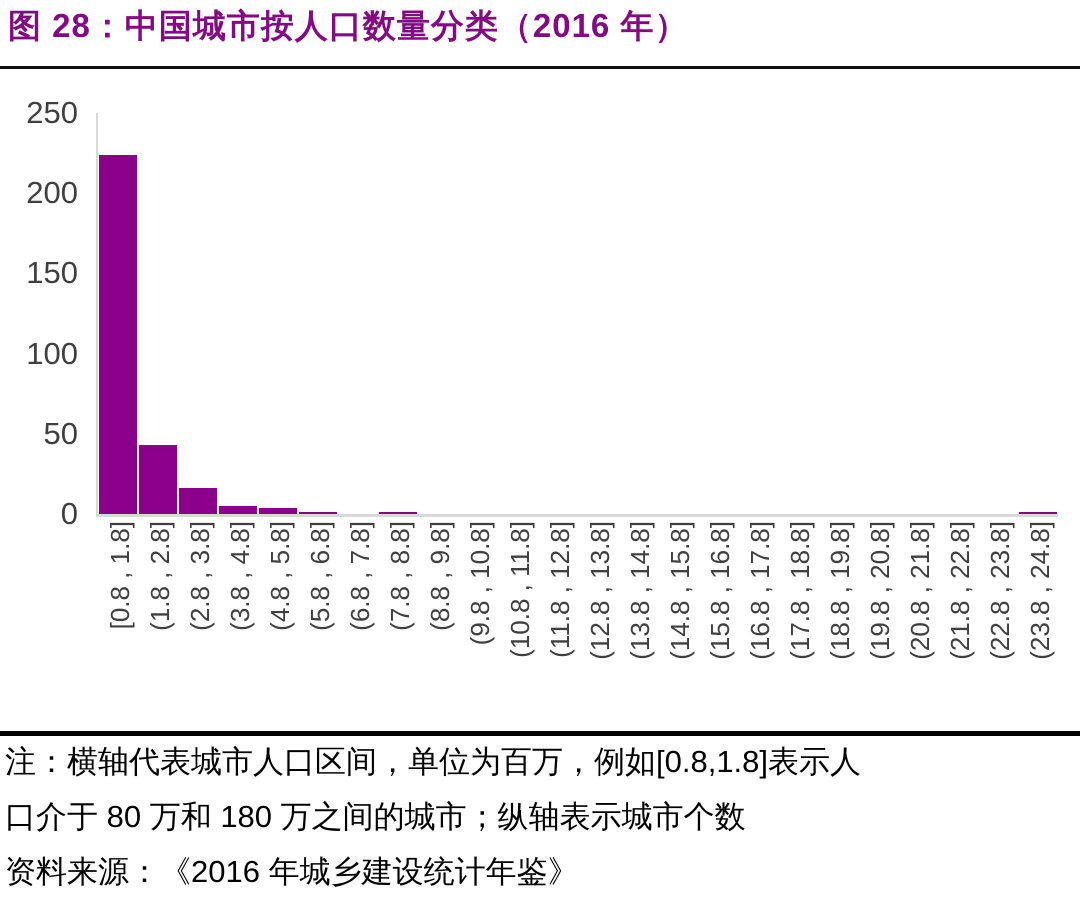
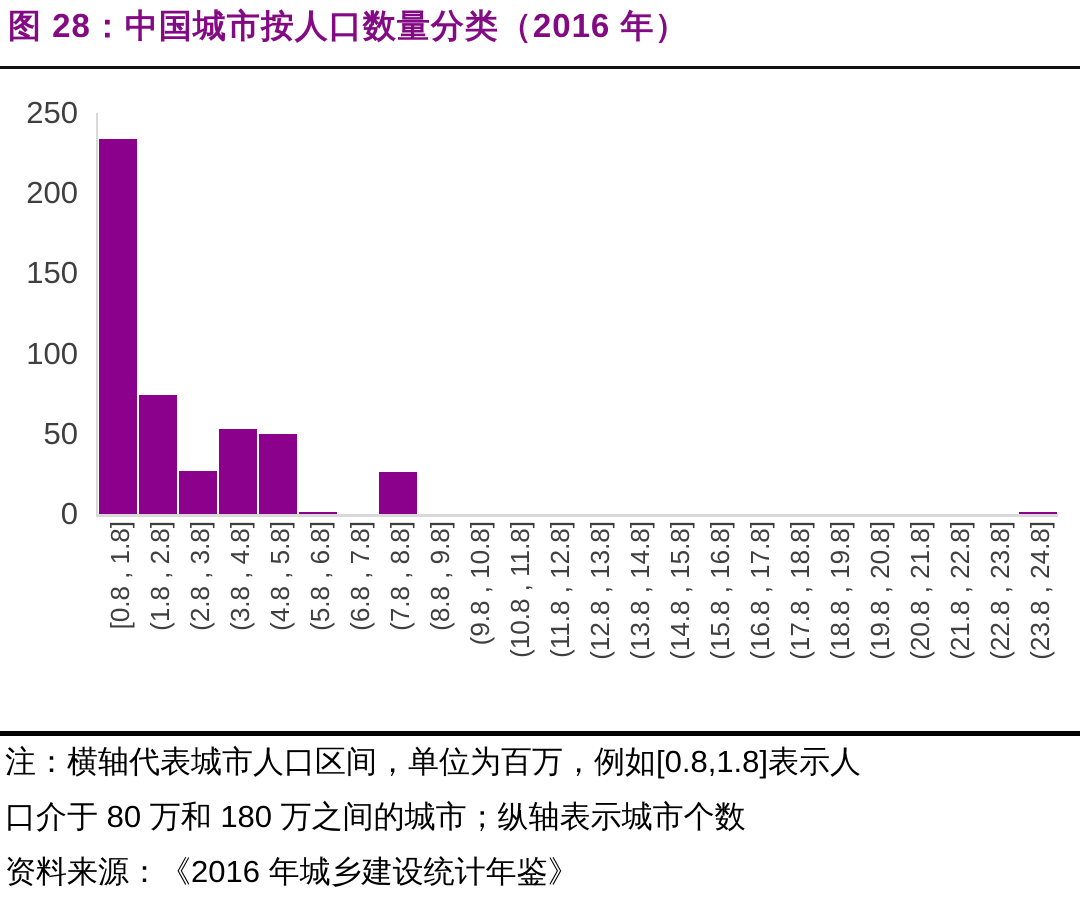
[0.8 , 1.8]: 224 -> 234
(1.8 , 2.8]: 43 -> 74
(2.8 , 3.8]: 16 -> 27
(3.8 , 4.8]: 5 -> 53
(4.8 , 5.8]: 4 -> 50
(7.8 , 8.8]: 1 -> 26
